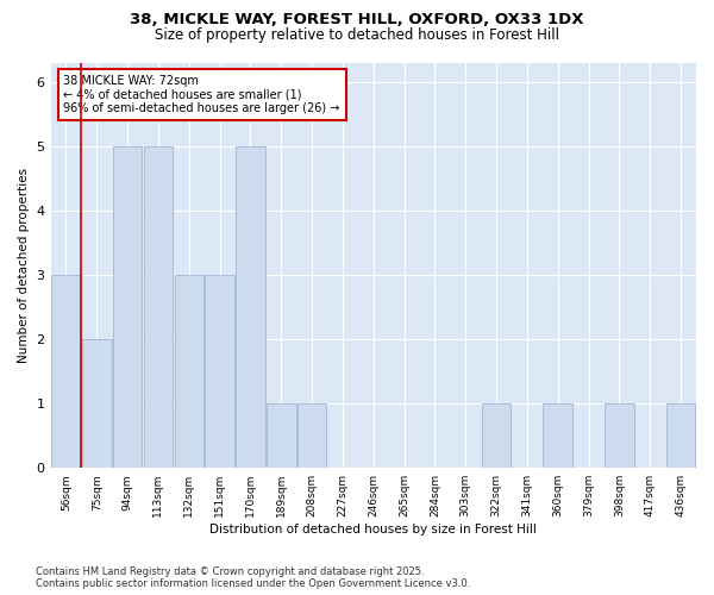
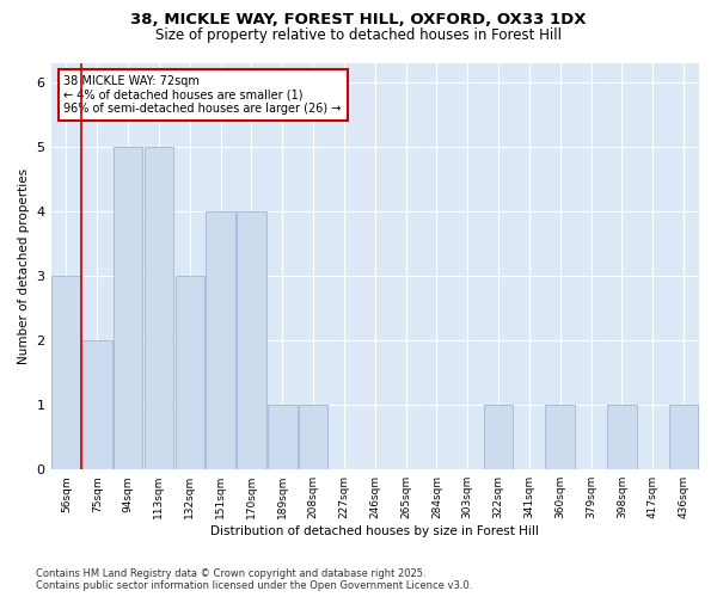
151sqm: 3 -> 4
170sqm: 5 -> 4
